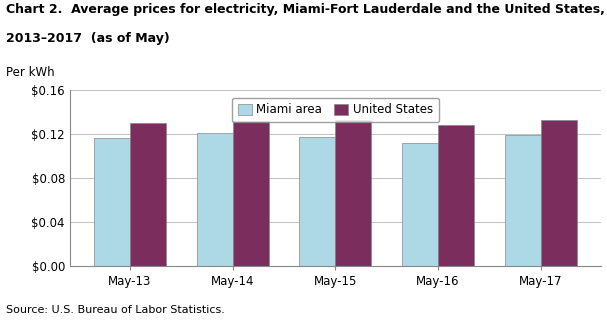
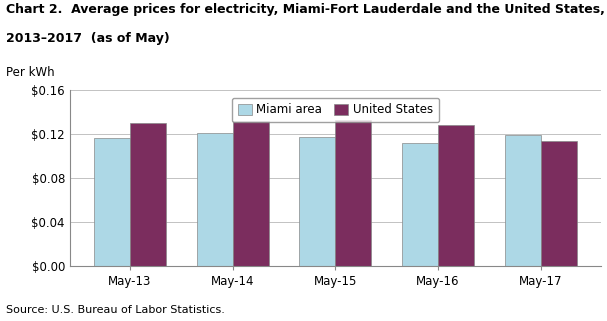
United States/May-17: $0.133 -> $0.114
